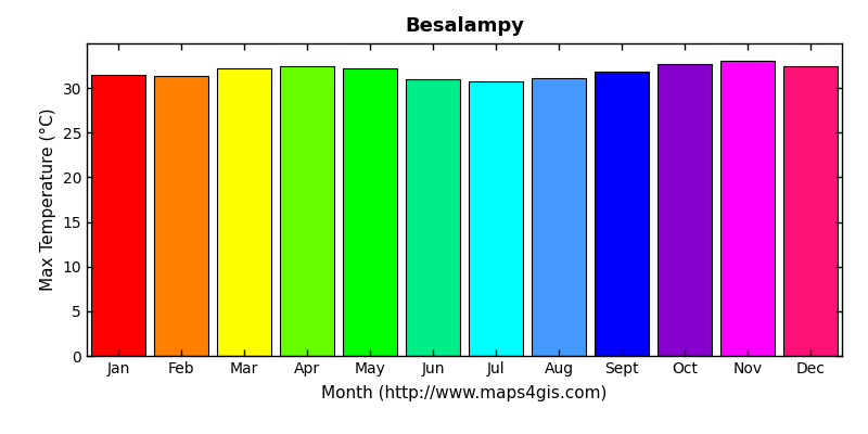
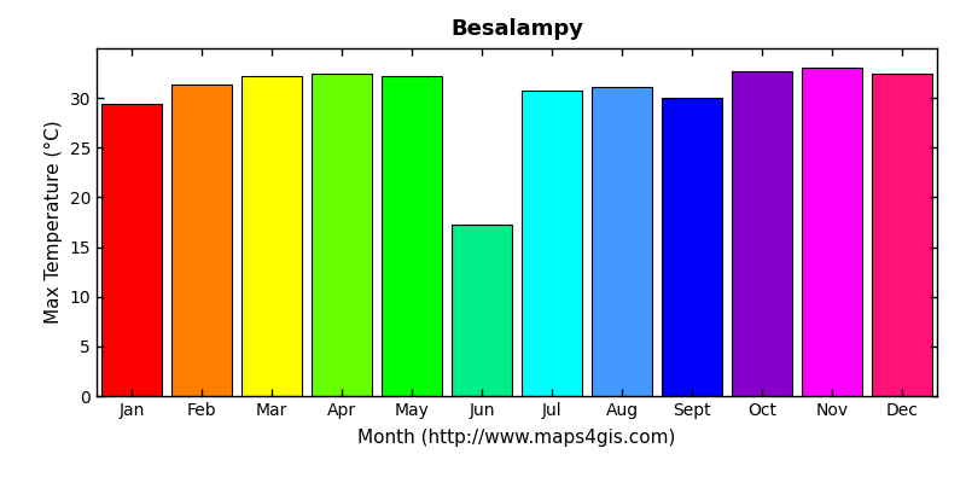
Jan: 31.5 -> 29.4
Jun: 31.0 -> 17.2
Sept: 31.8 -> 30.0
